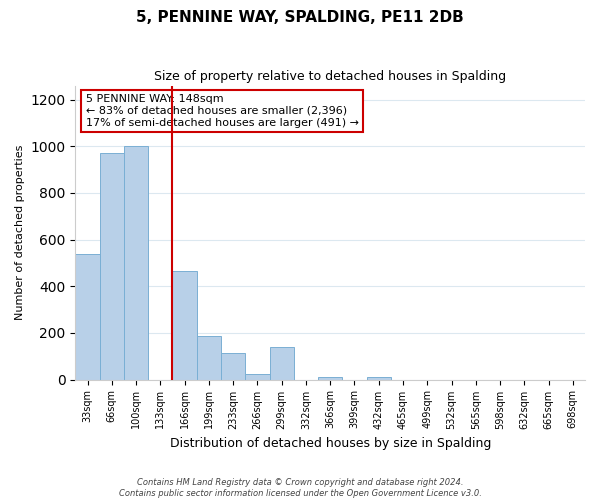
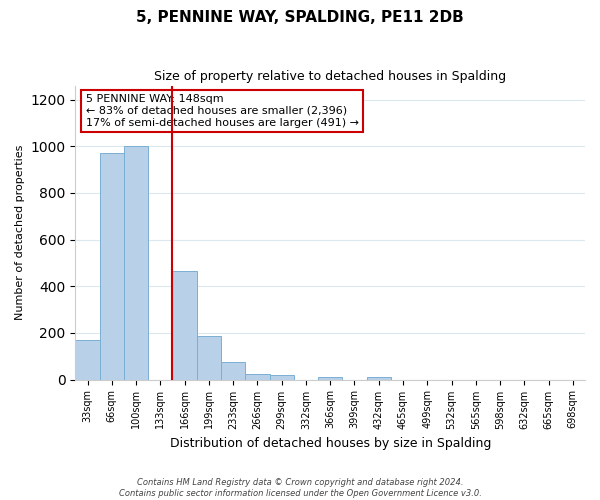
33sqm: 540 -> 170
233sqm: 115 -> 75
299sqm: 140 -> 18
